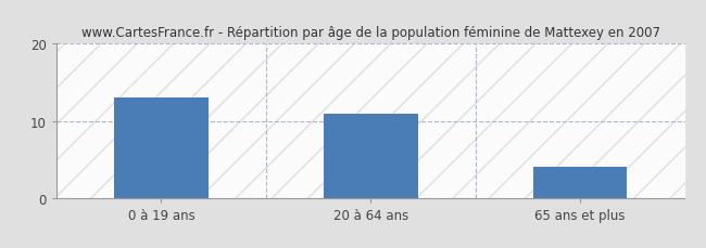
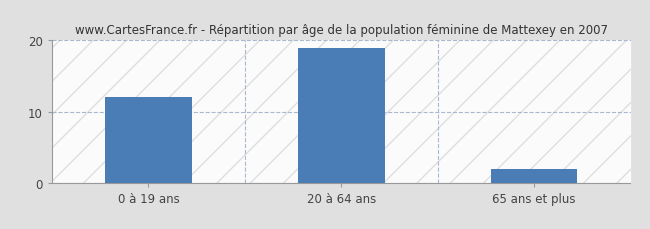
0 à 19 ans: 13 -> 12
20 à 64 ans: 11 -> 19
65 ans et plus: 4 -> 2
